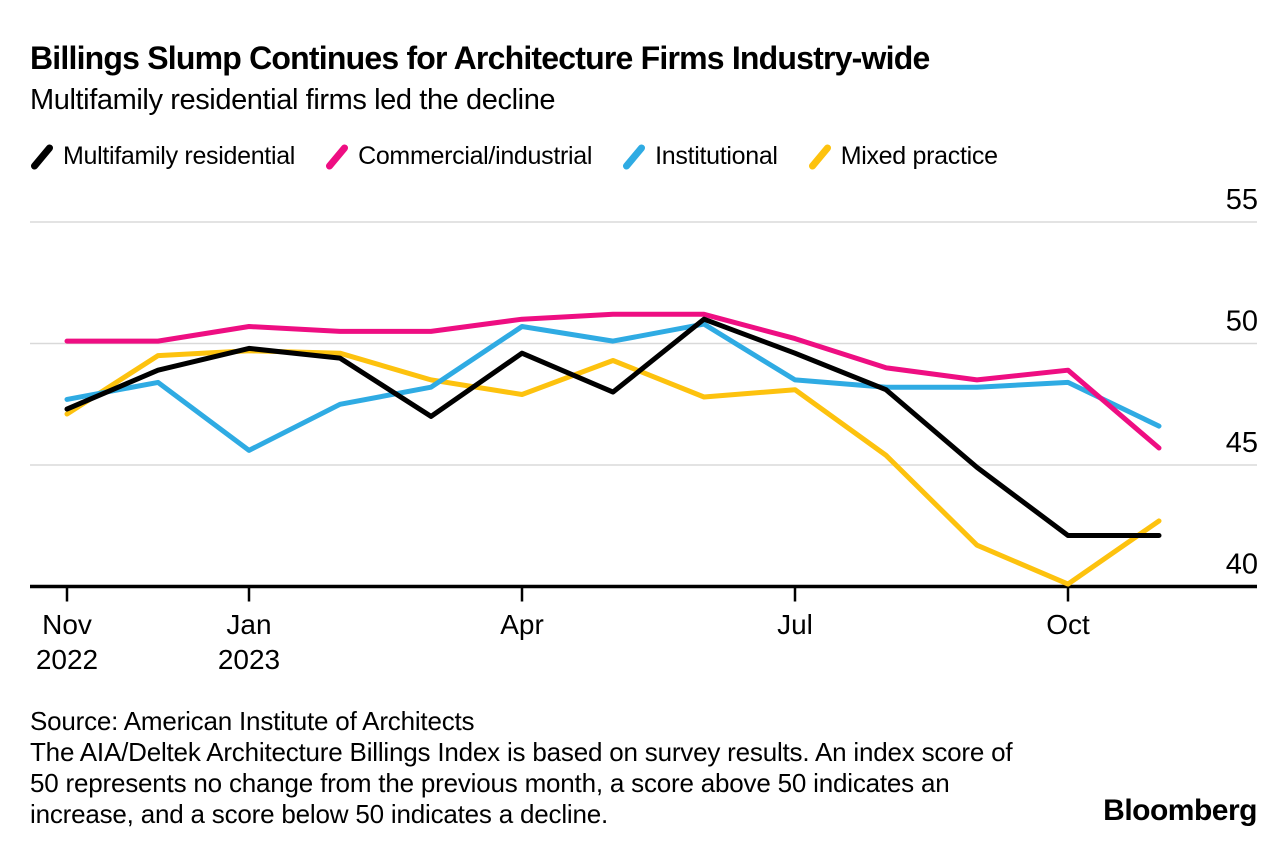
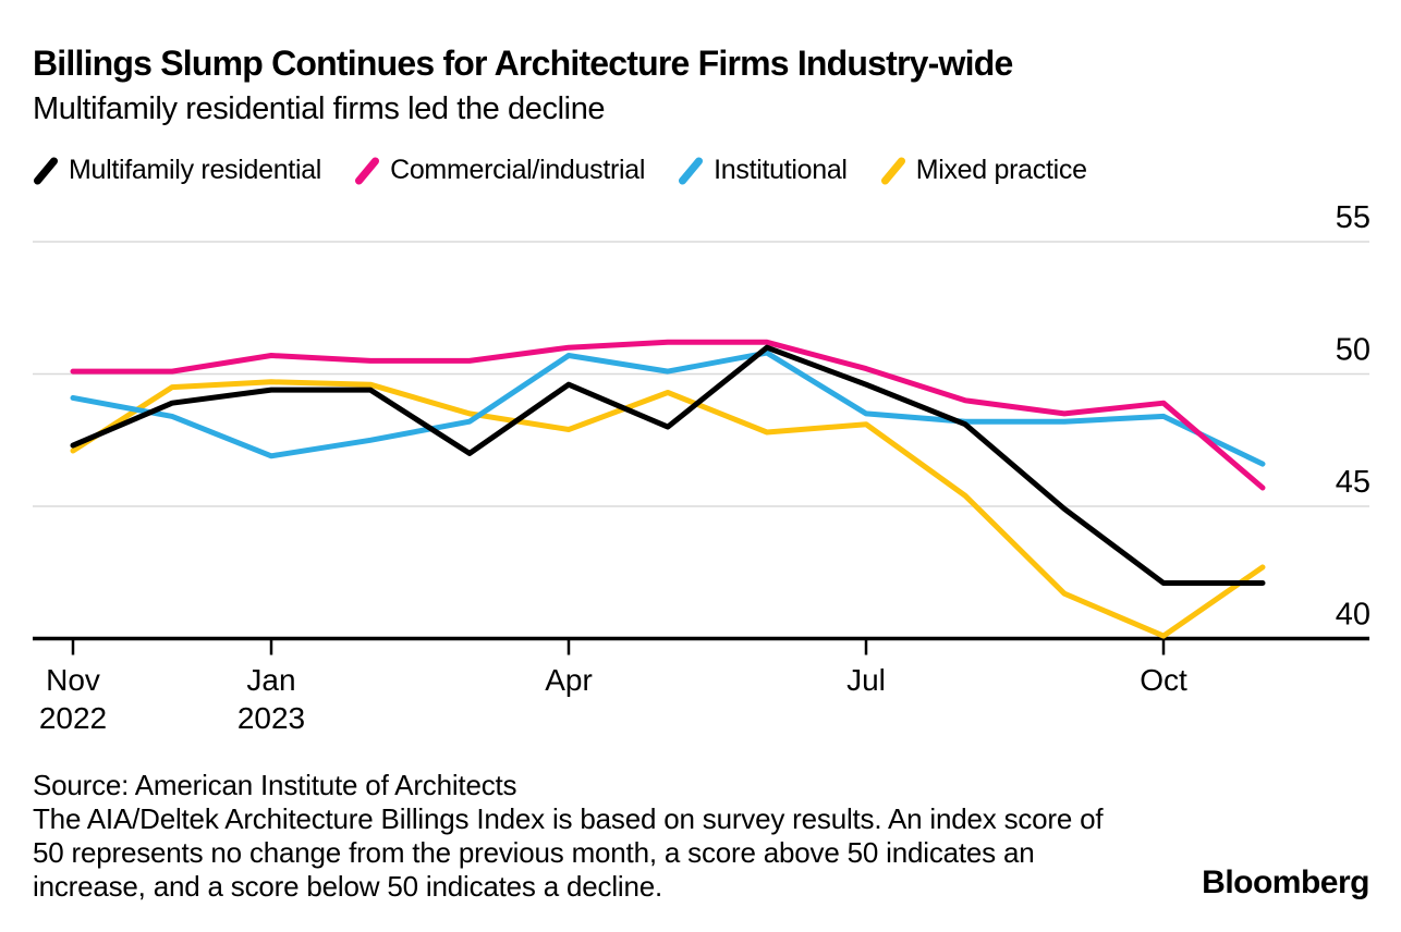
Institutional/Nov 2022: 47.7 -> 49.1
Multifamily residential/Jan 2023: 49.8 -> 49.4
Institutional/Jan 2023: 45.6 -> 46.9
